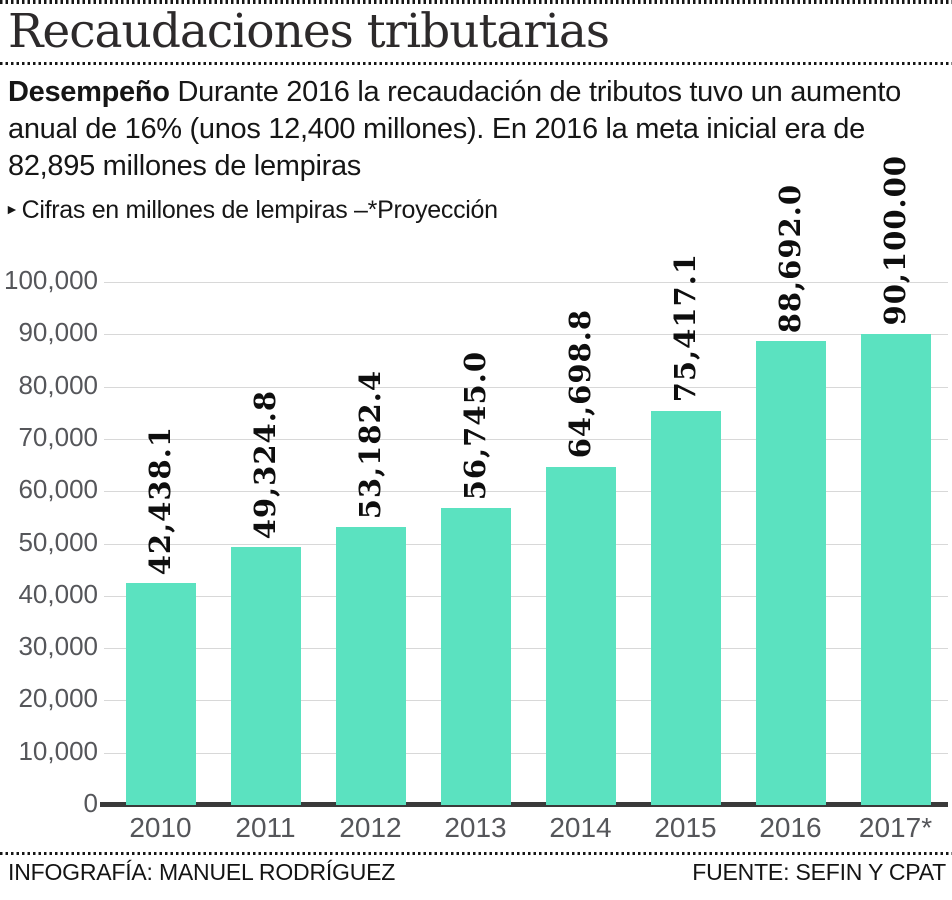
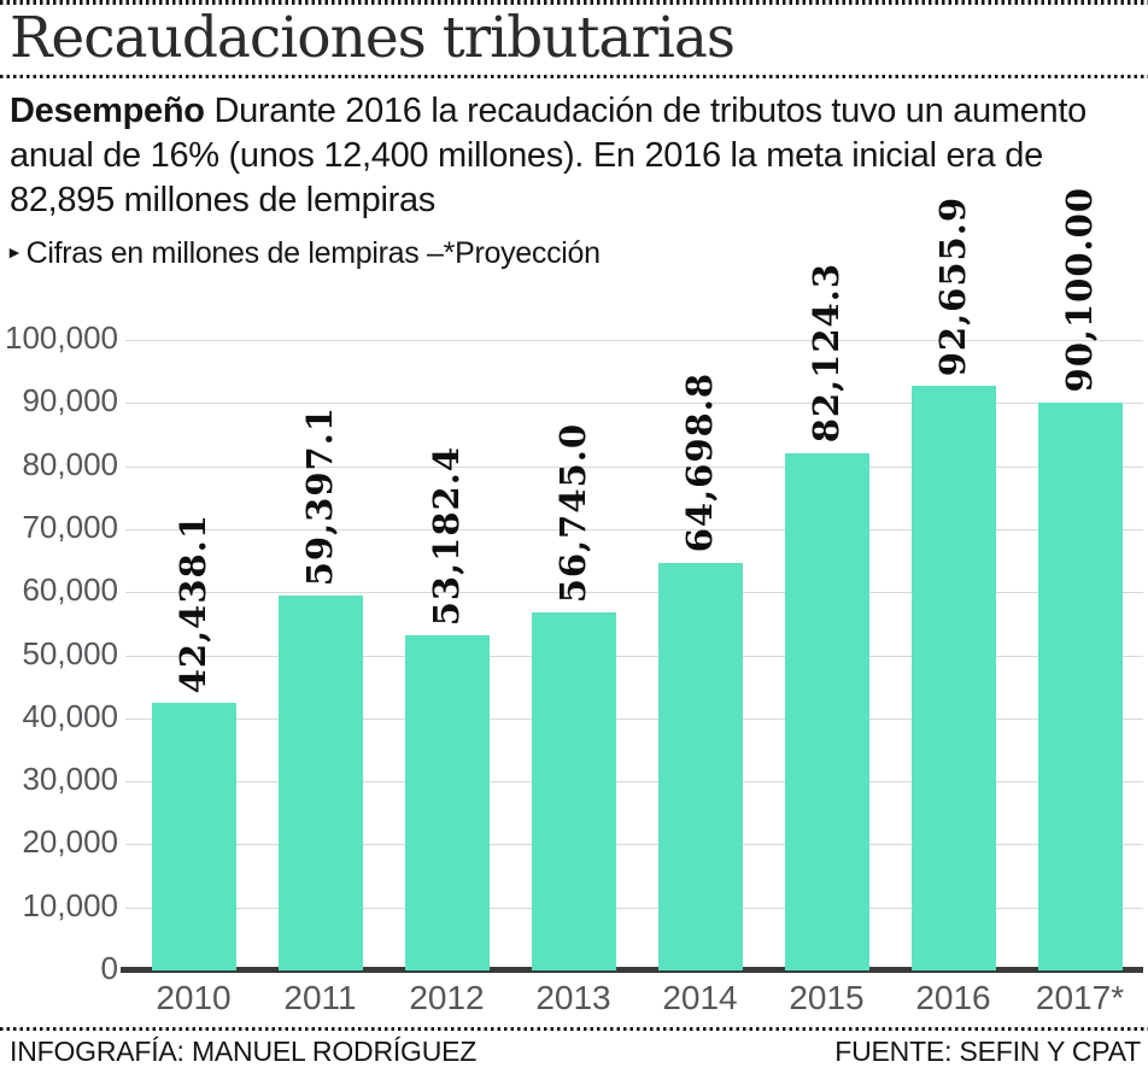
2011: 49,324.8 -> 59,397.1
2015: 75,417.1 -> 82,124.3
2016: 88,692.0 -> 92,655.9
